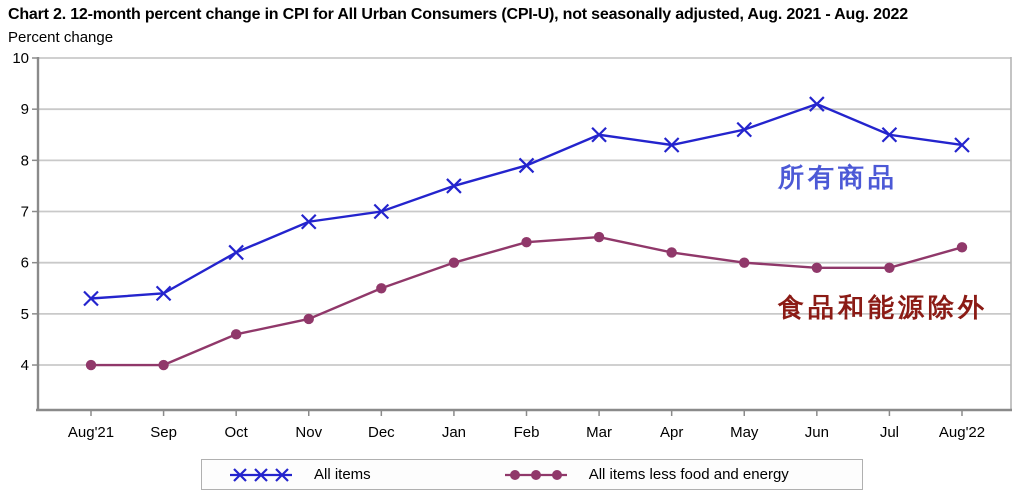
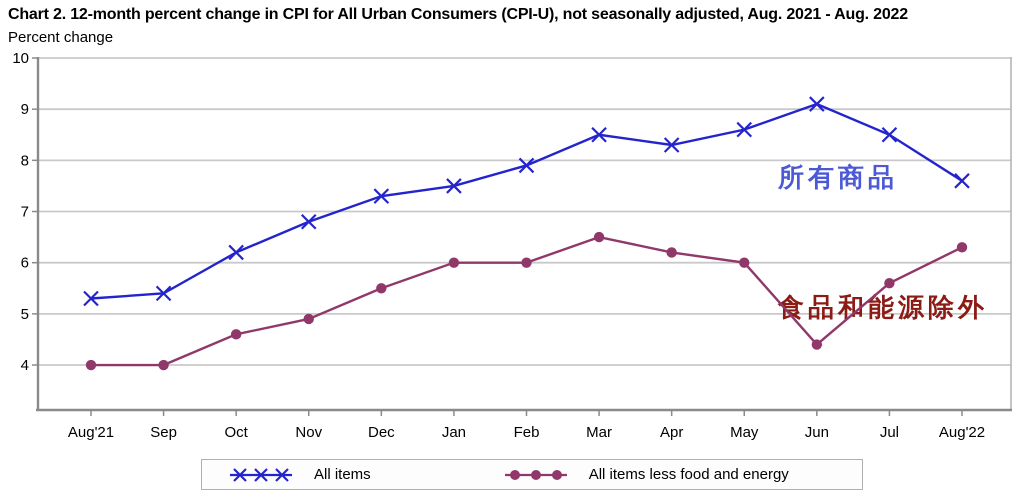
All items/Dec: 7.0 -> 7.3
All items less food and energy/Feb: 6.4 -> 6.0
All items less food and energy/Jun: 5.9 -> 4.4
All items less food and energy/Jul: 5.9 -> 5.6
All items/Aug'22: 8.3 -> 7.6
